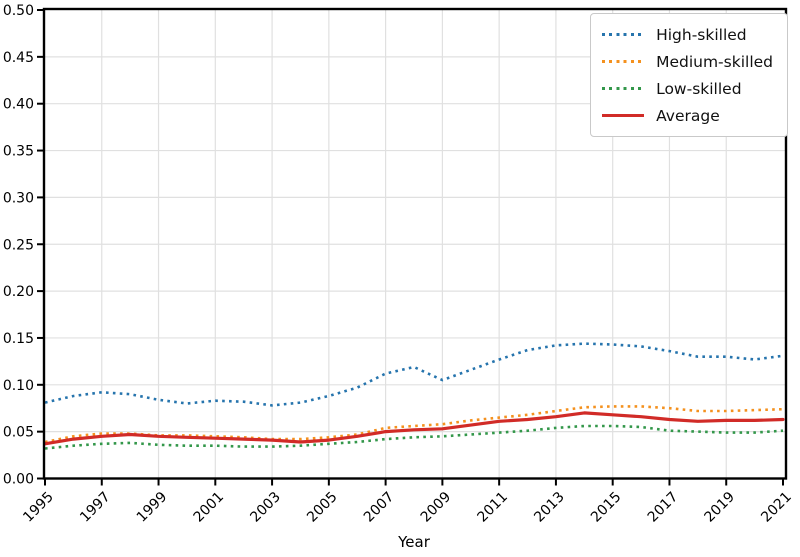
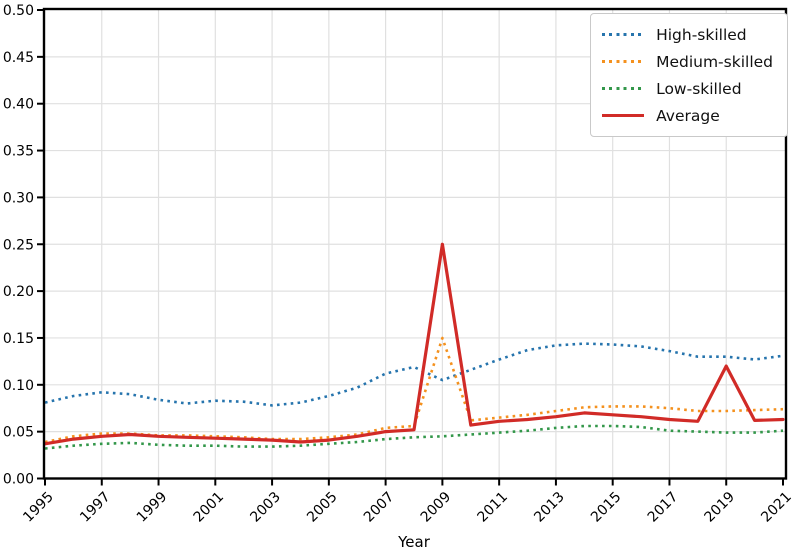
Medium-skilled/2009: 0.06 -> 0.15
Average/2009: 0.05 -> 0.25
Average/2019: 0.06 -> 0.12
